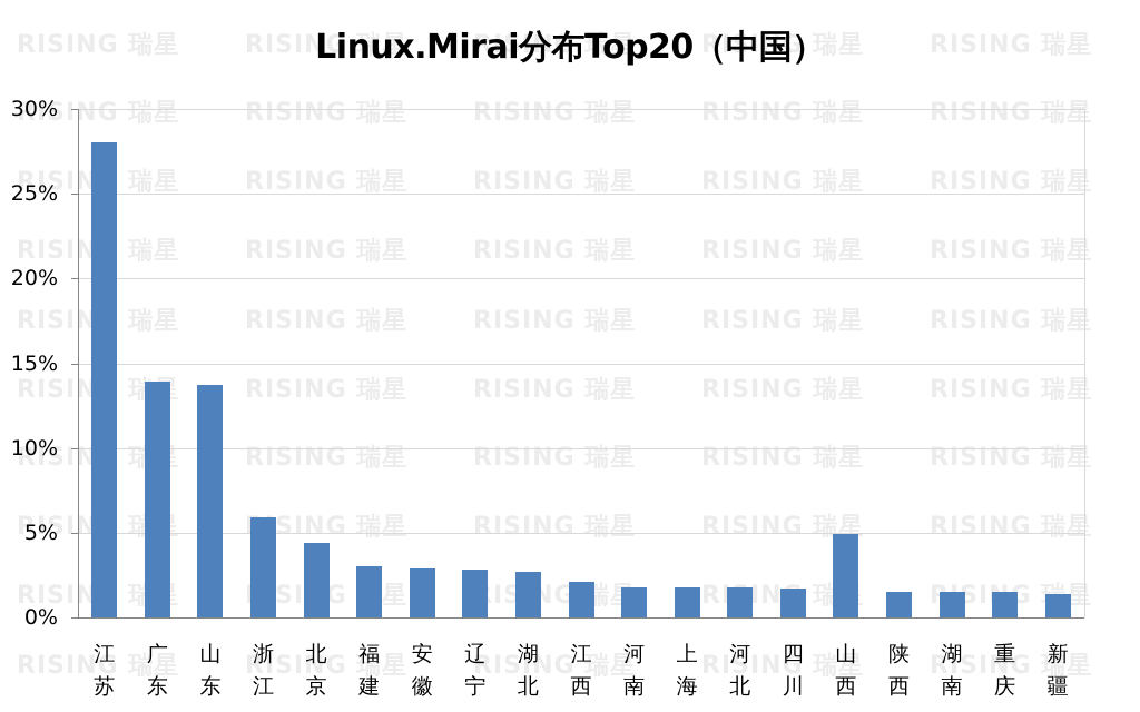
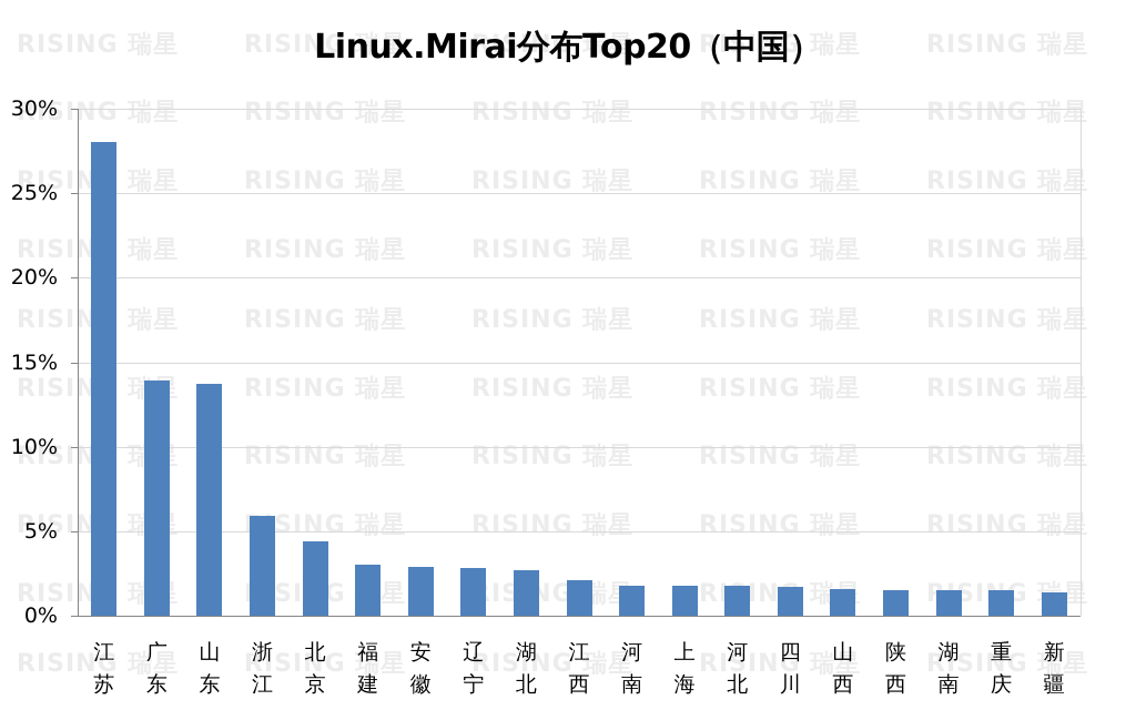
山西: 4.9% -> 1.6%
